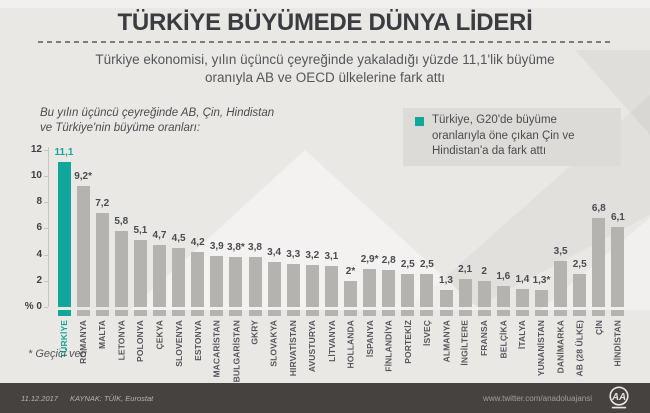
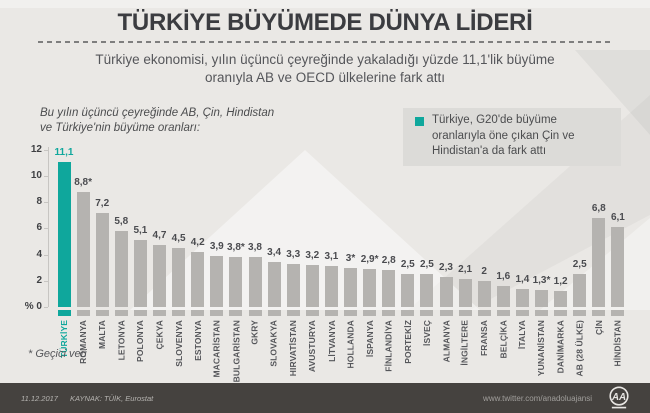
ROMANYA: 9,2 -> 8,8
HOLLANDA: 2 -> 3
ALMANYA: 1,3 -> 2,3
DANİMARKA: 3,5 -> 1,2
